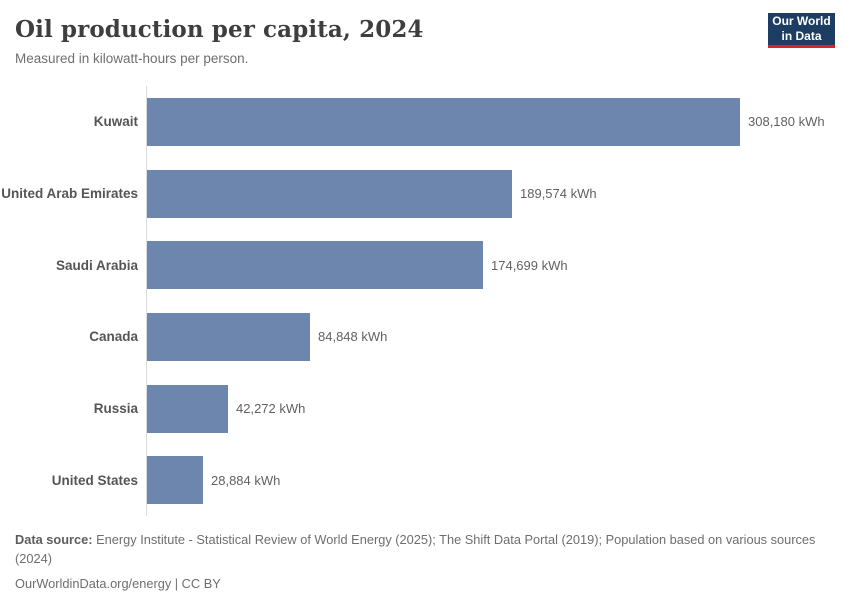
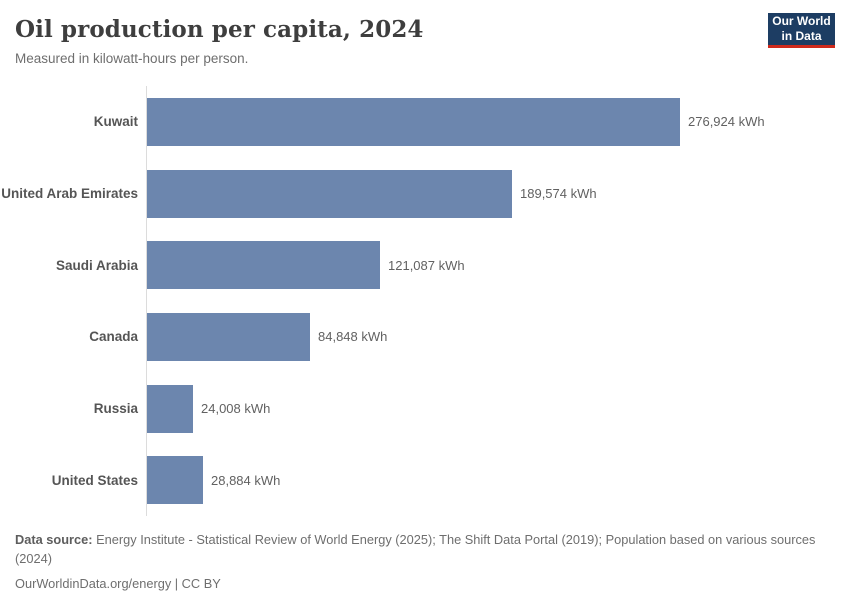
Kuwait: 308,180 -> 276,924
Saudi Arabia: 174,699 -> 121,087
Russia: 42,272 -> 24,008
